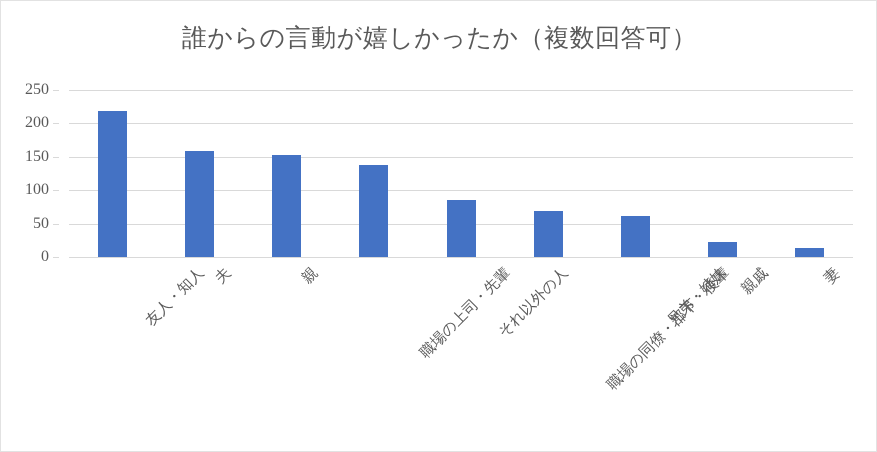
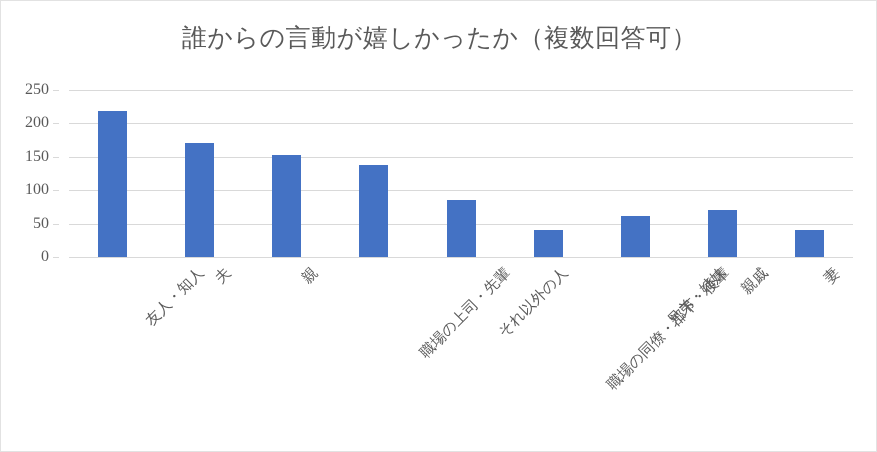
夫: 160 -> 170
職場の同僚・部下・後輩: 70 -> 40
親戚: 20 -> 70
妻: 10 -> 40
